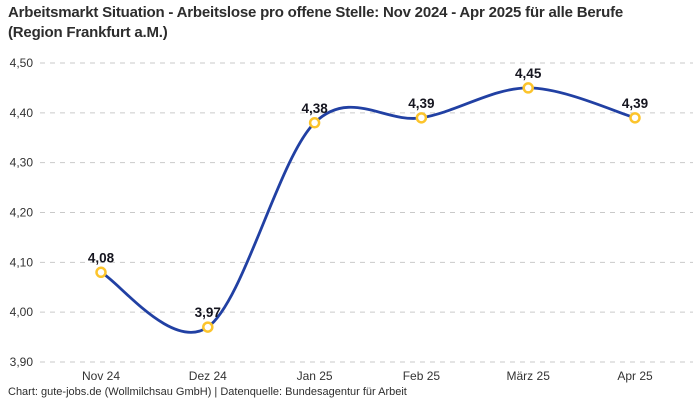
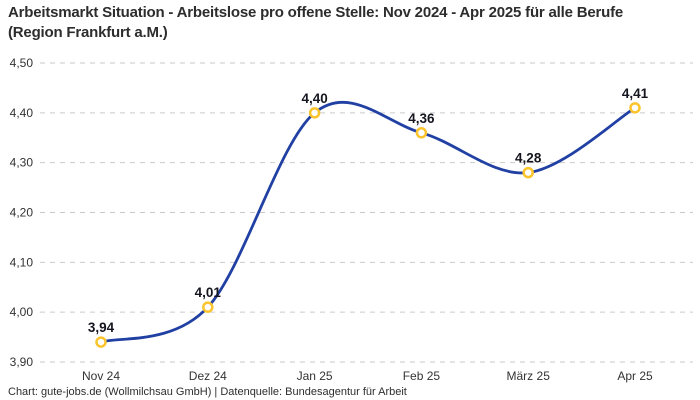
Nov 24: 4,08 -> 3,94
Dez 24: 3,97 -> 4,01
Jan 25: 4,38 -> 4,40
Feb 25: 4,39 -> 4,36
März 25: 4,45 -> 4,28
Apr 25: 4,39 -> 4,41
